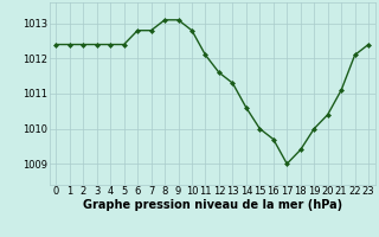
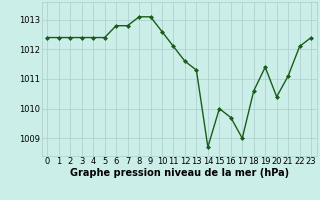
10: 1012.8 -> 1012.6
14: 1010.6 -> 1008.7
18: 1009.4 -> 1010.6
19: 1010.0 -> 1011.4
